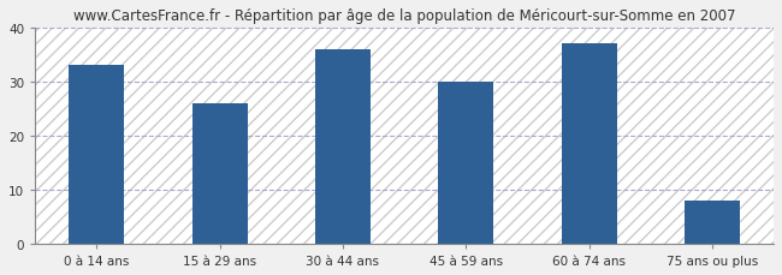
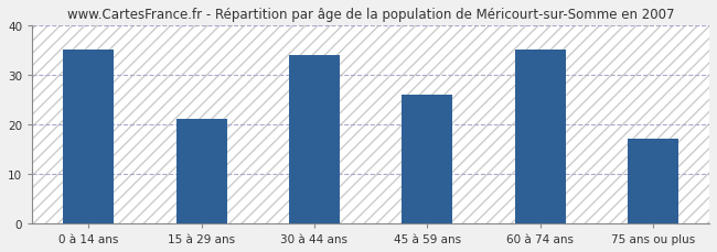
0 à 14 ans: 33 -> 35
15 à 29 ans: 26 -> 21
30 à 44 ans: 36 -> 34
45 à 59 ans: 30 -> 26
60 à 74 ans: 37 -> 35
75 ans ou plus: 8 -> 17
